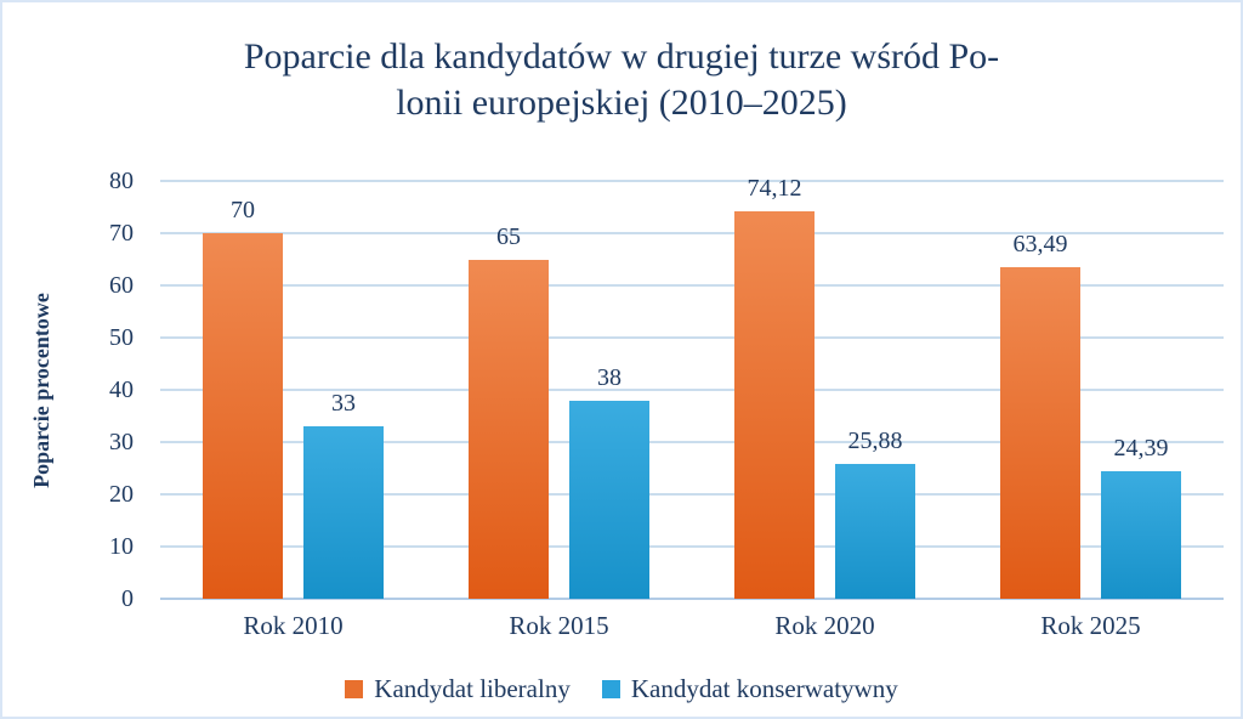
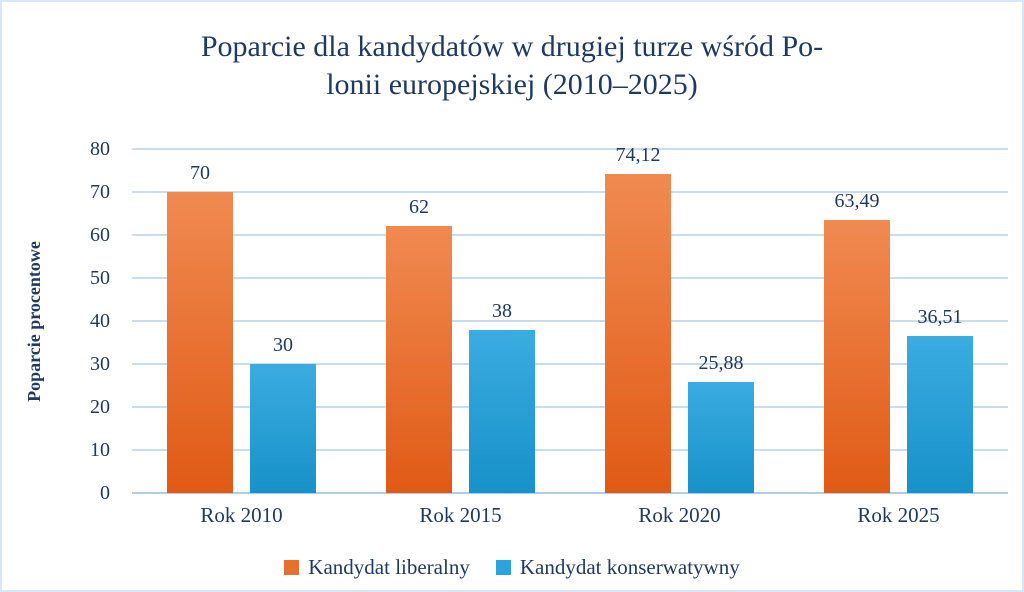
Kandydat konserwatywny/Rok 2010: 33 -> 30
Kandydat liberalny/Rok 2015: 65 -> 62
Kandydat konserwatywny/Rok 2025: 24,39 -> 36,51
